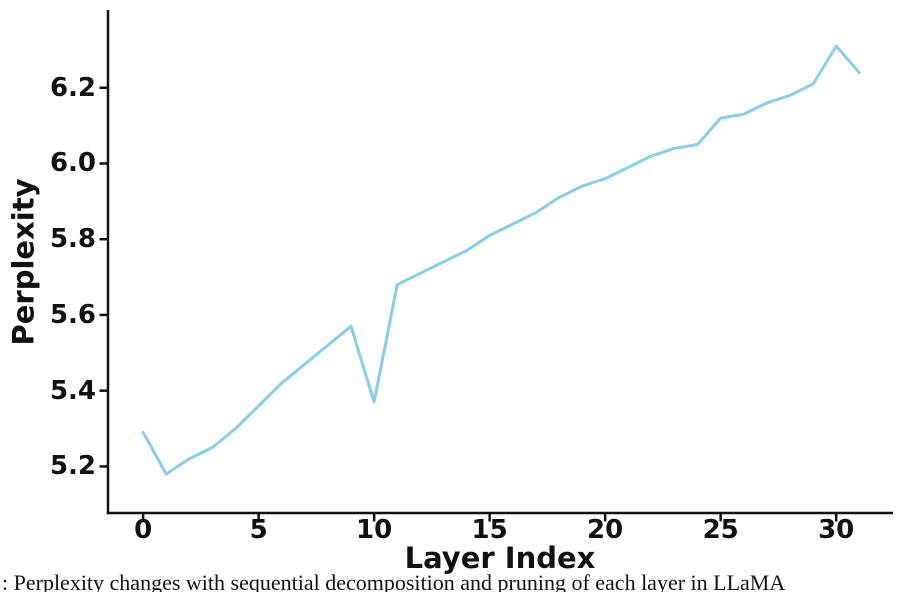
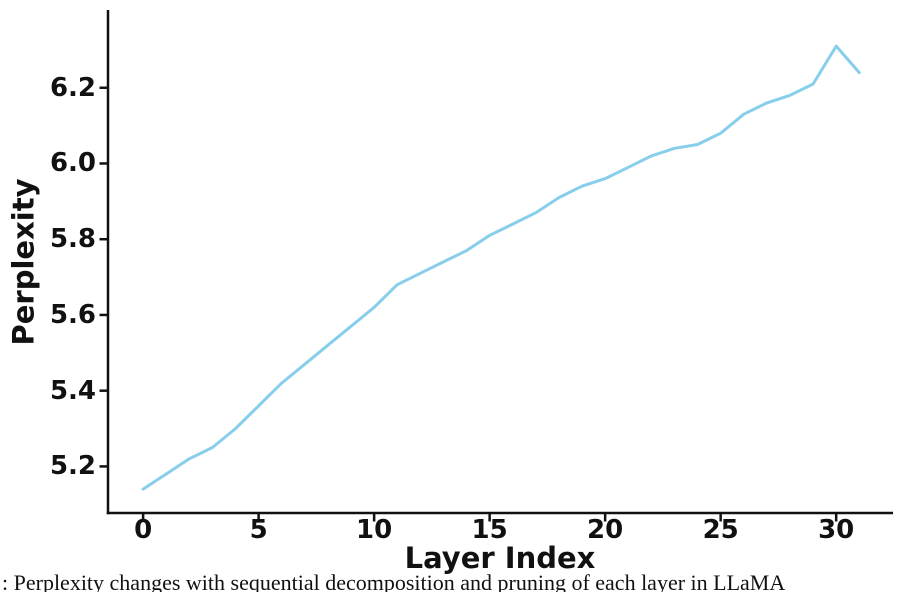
0: 5.29 -> 5.14
10: 5.37 -> 5.62
25: 6.12 -> 6.08
